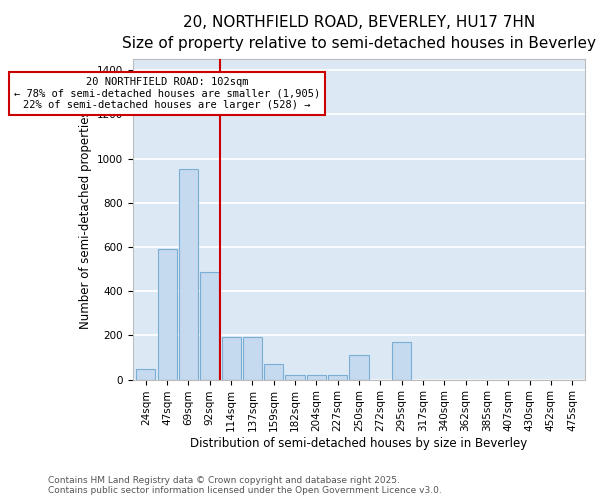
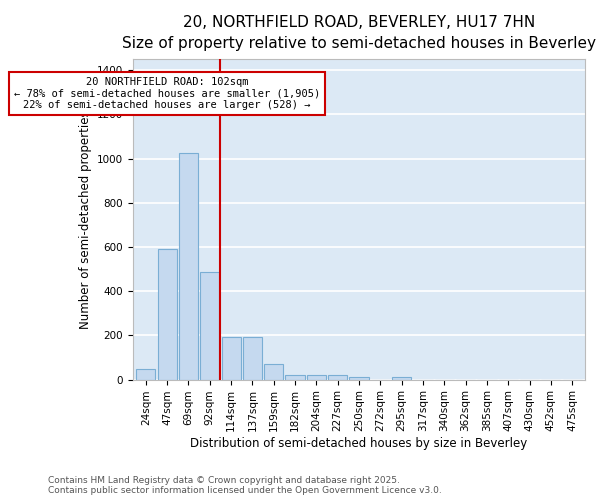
69sqm: 955 -> 1025
250sqm: 110 -> 10
295sqm: 170 -> 10
